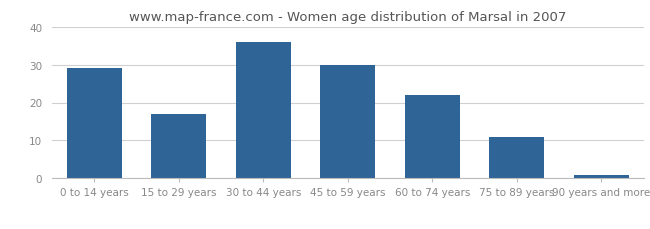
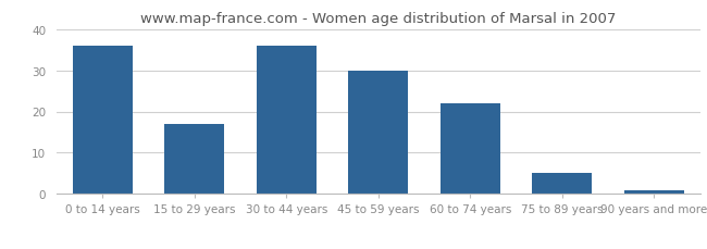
0 to 14 years: 29 -> 36
75 to 89 years: 11 -> 5
